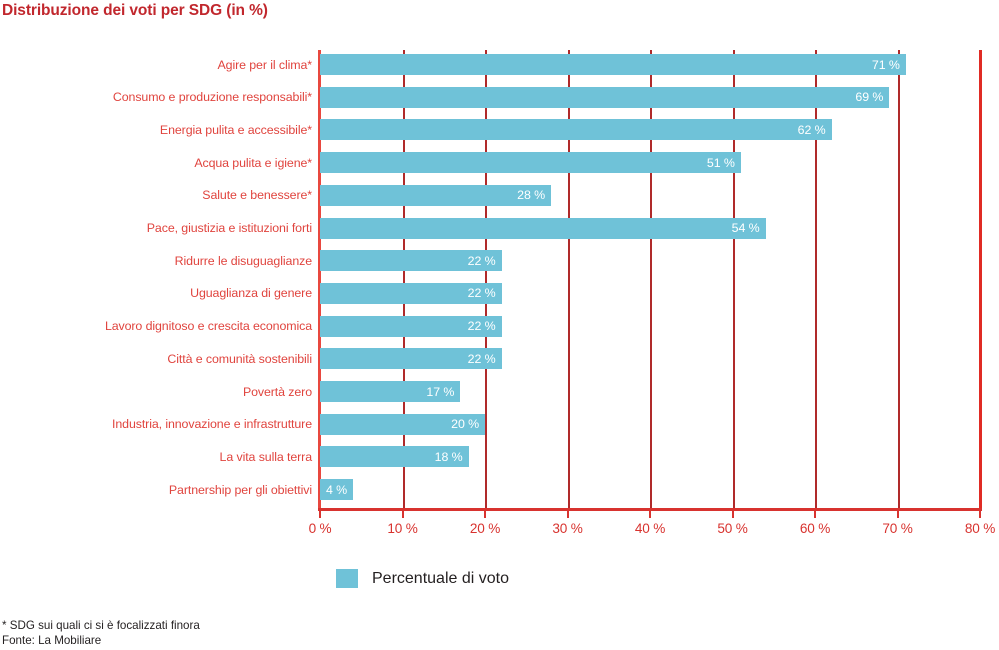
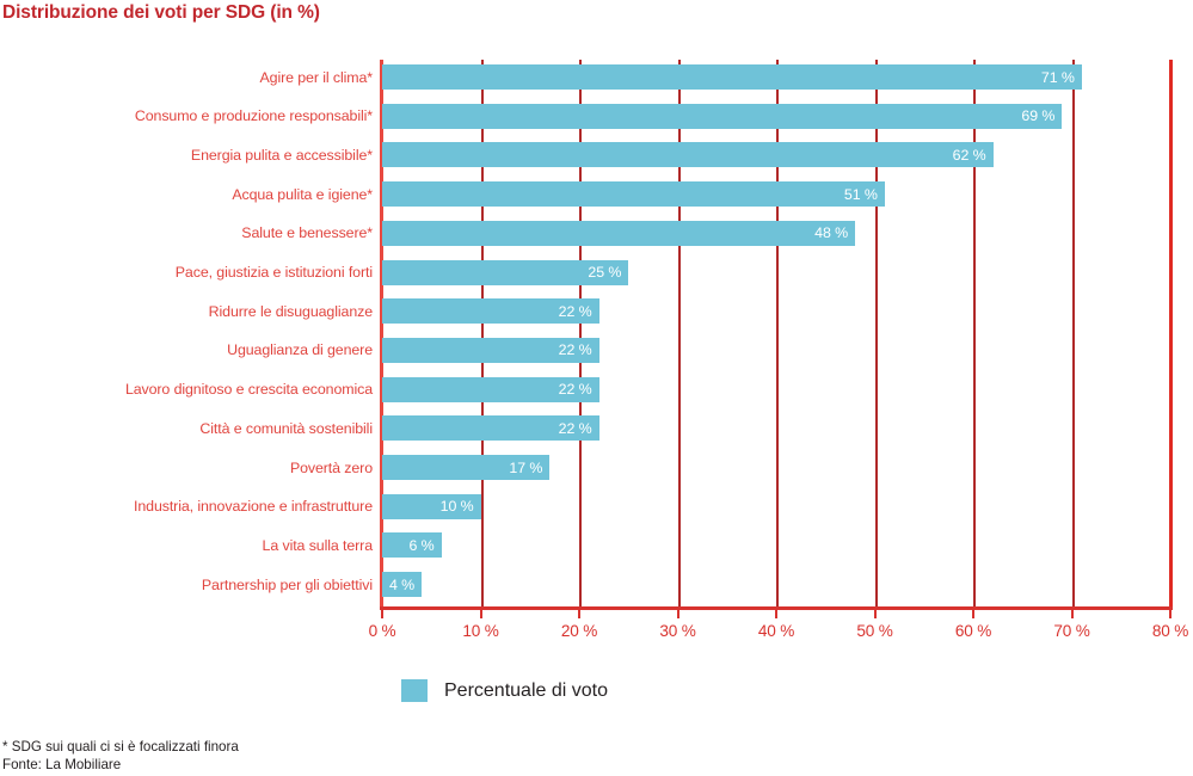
Salute e benessere*: 28 -> 48
Pace, giustizia e istituzioni forti: 54 -> 25
Industria, innovazione e infrastrutture: 20 -> 10
La vita sulla terra: 18 -> 6
